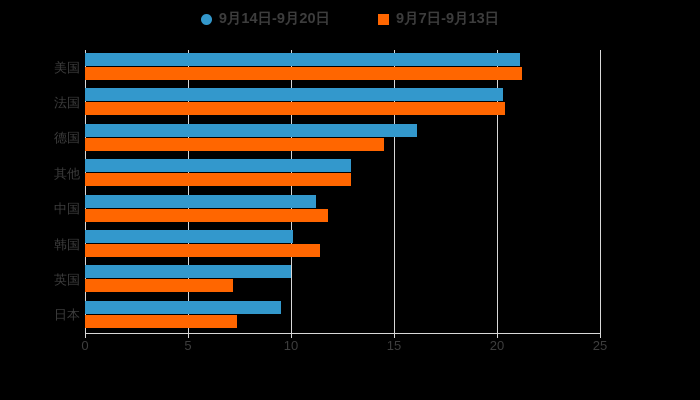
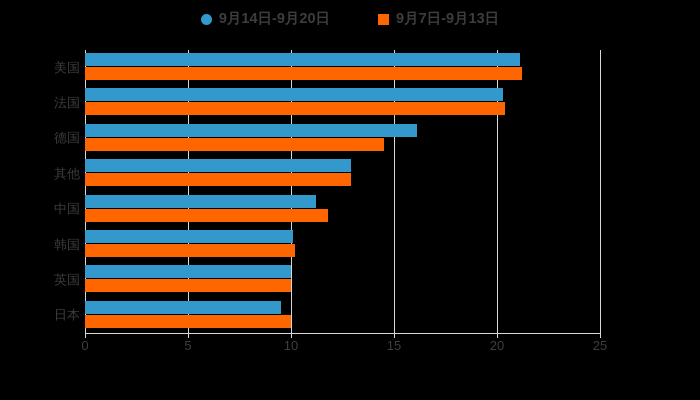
9月7日-9月13日/韩国: 11.4 -> 10.2
9月7日-9月13日/英国: 7.2 -> 10.0
9月7日-9月13日/日本: 7.4 -> 10.0
